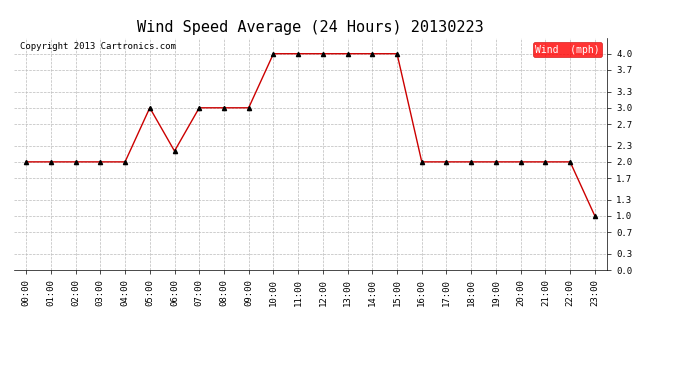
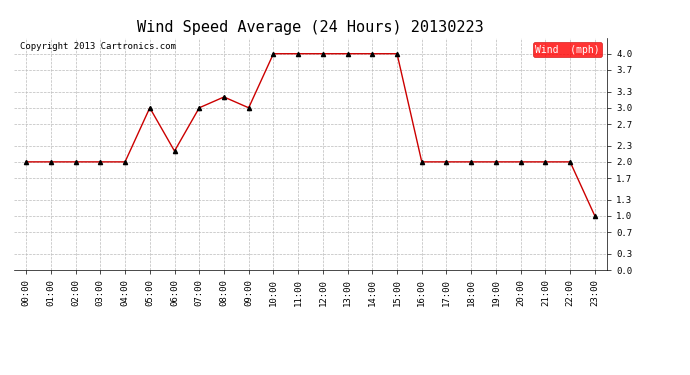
08:00: 3.0 -> 3.2
